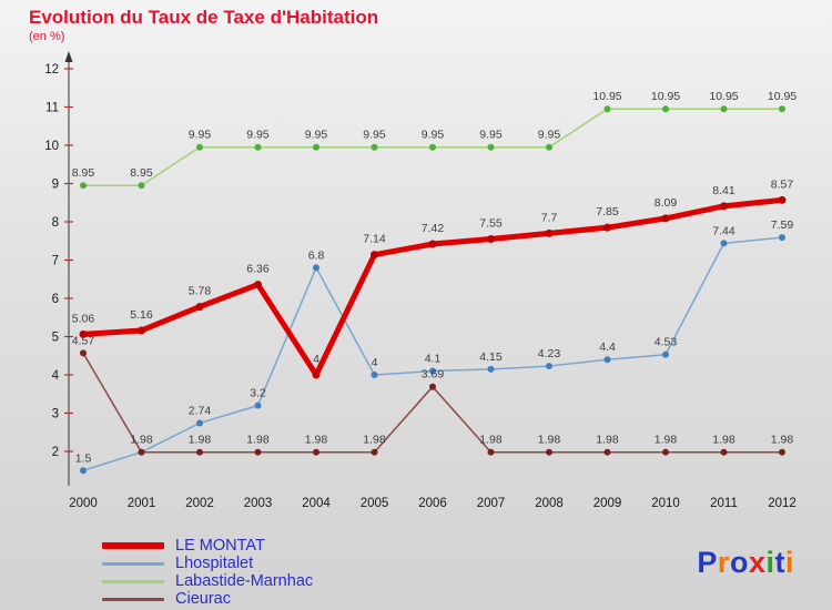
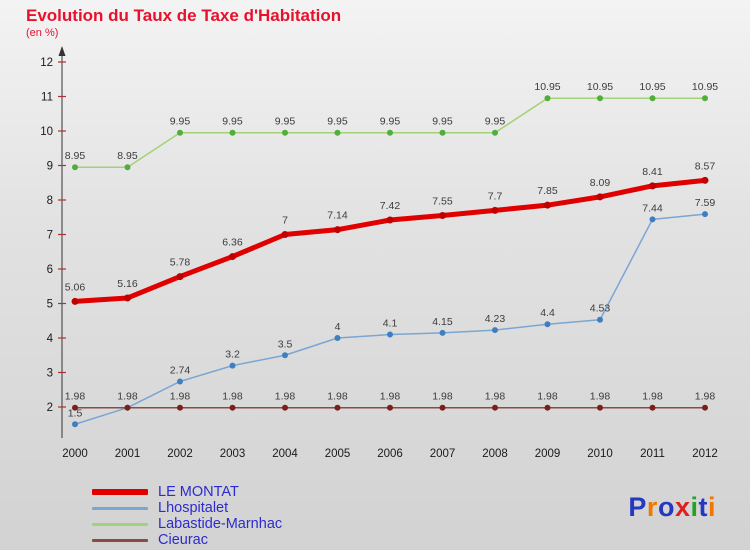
Cieurac/2000: 4.57 -> 1.98
LE MONTAT/2004: 4 -> 7
Lhospitalet/2004: 6.8 -> 3.5
Cieurac/2006: 3.69 -> 1.98
